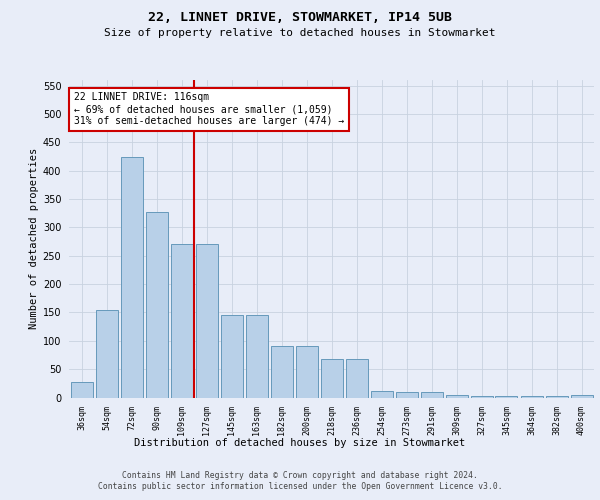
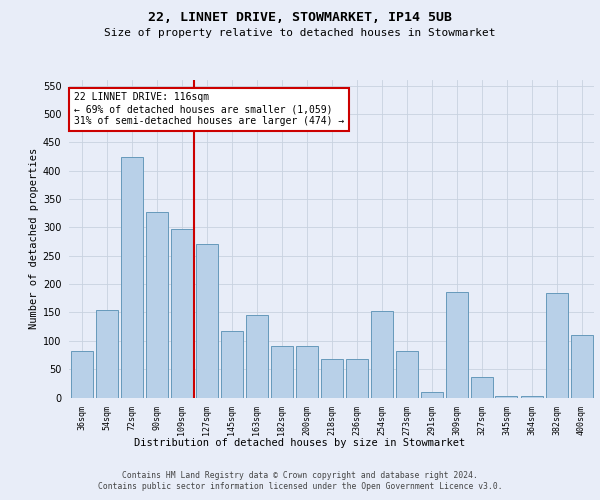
36sqm: 28 -> 82
109sqm: 270 -> 298
145sqm: 145 -> 118
254sqm: 12 -> 152
273sqm: 10 -> 82
309sqm: 5 -> 186
327sqm: 3 -> 36
382sqm: 3 -> 184
400sqm: 5 -> 110
